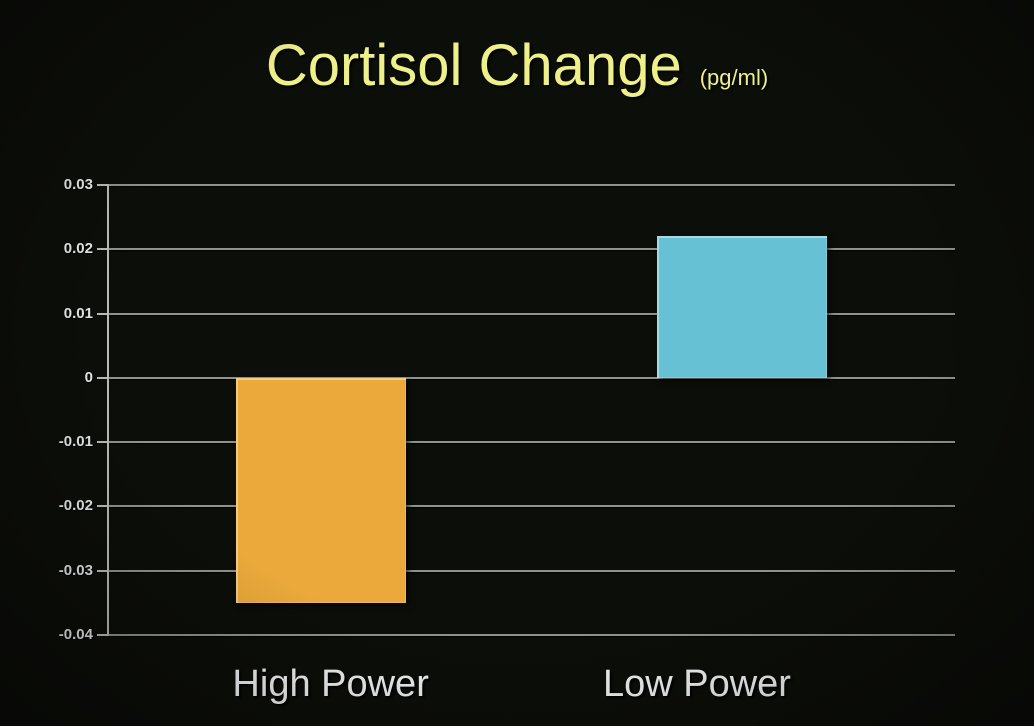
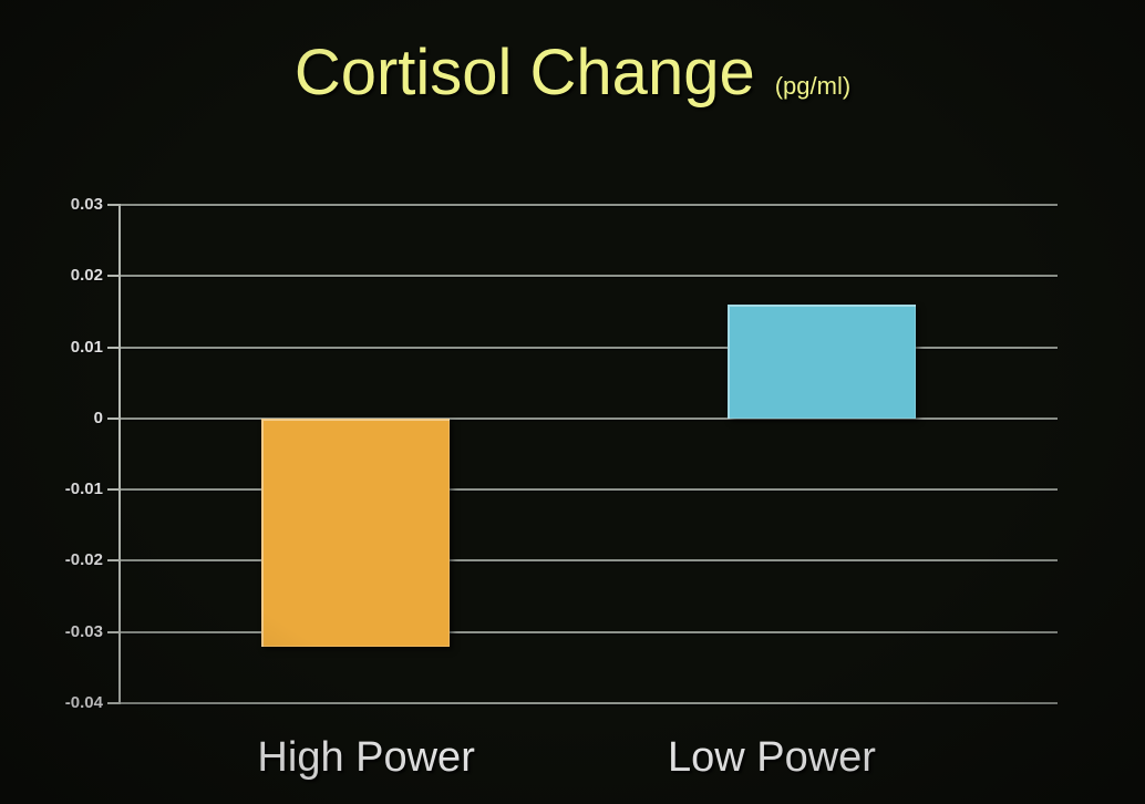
High Power: -0.035 -> -0.032
Low Power: 0.022 -> 0.016
